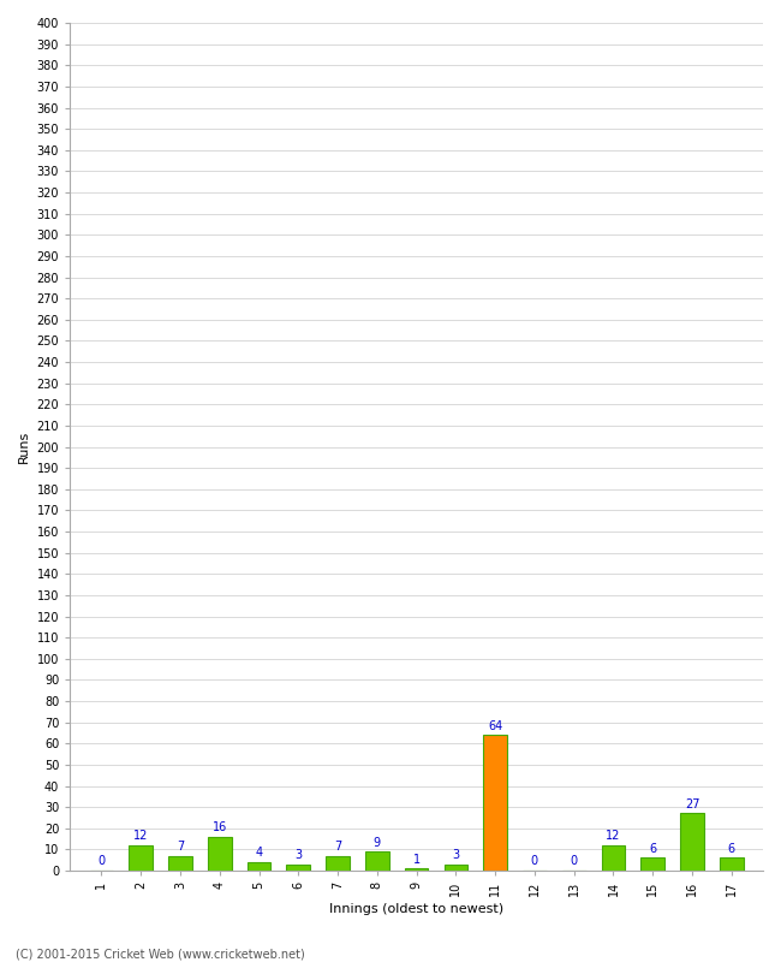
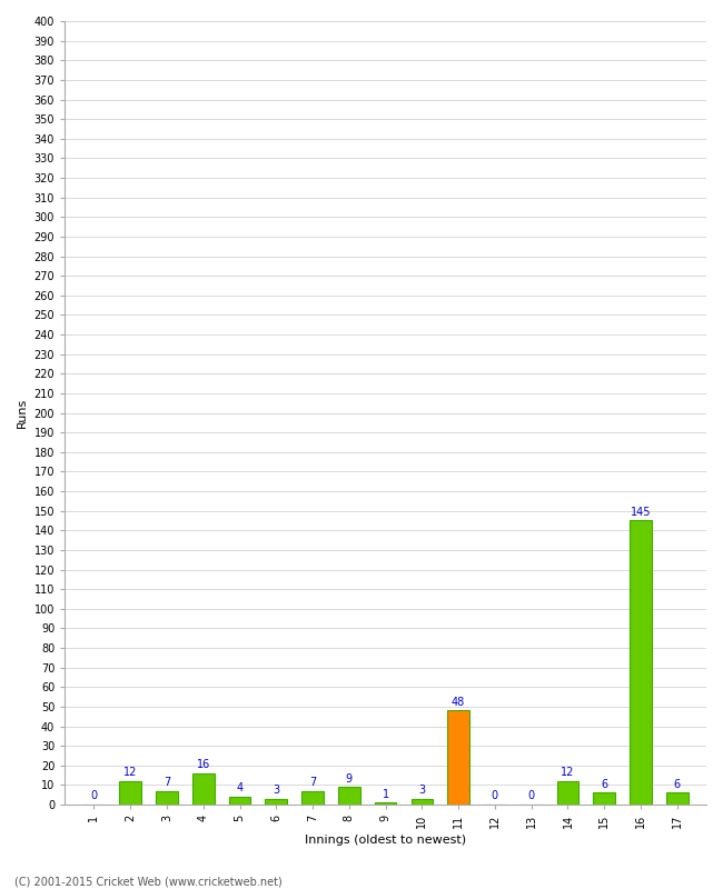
11: 64 -> 48
16: 27 -> 145
